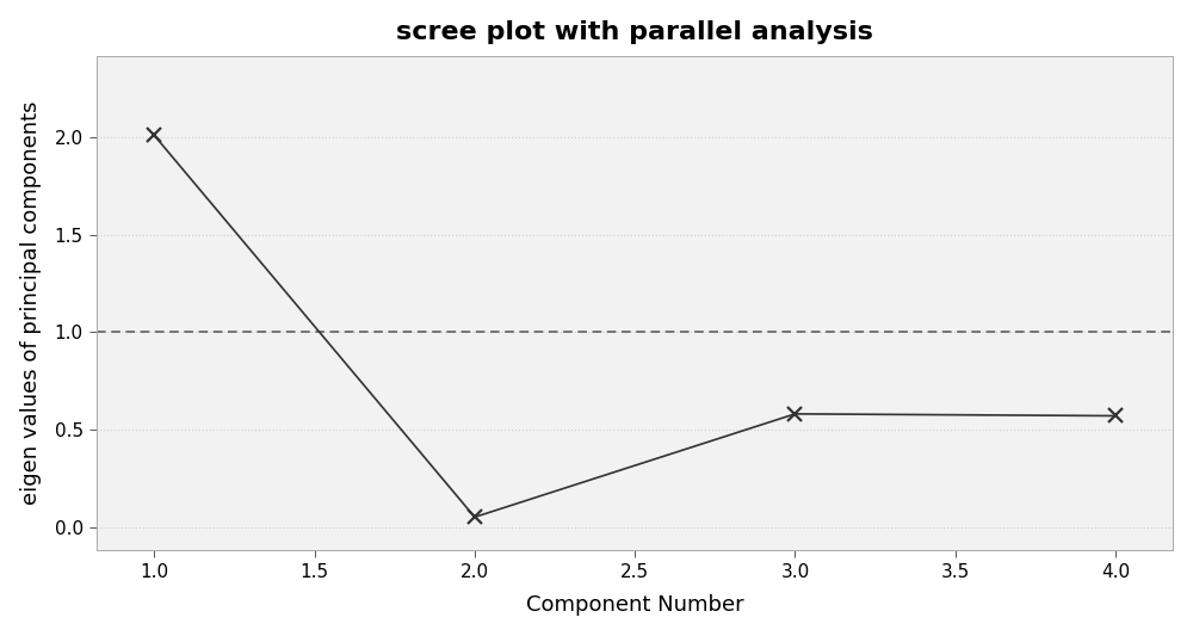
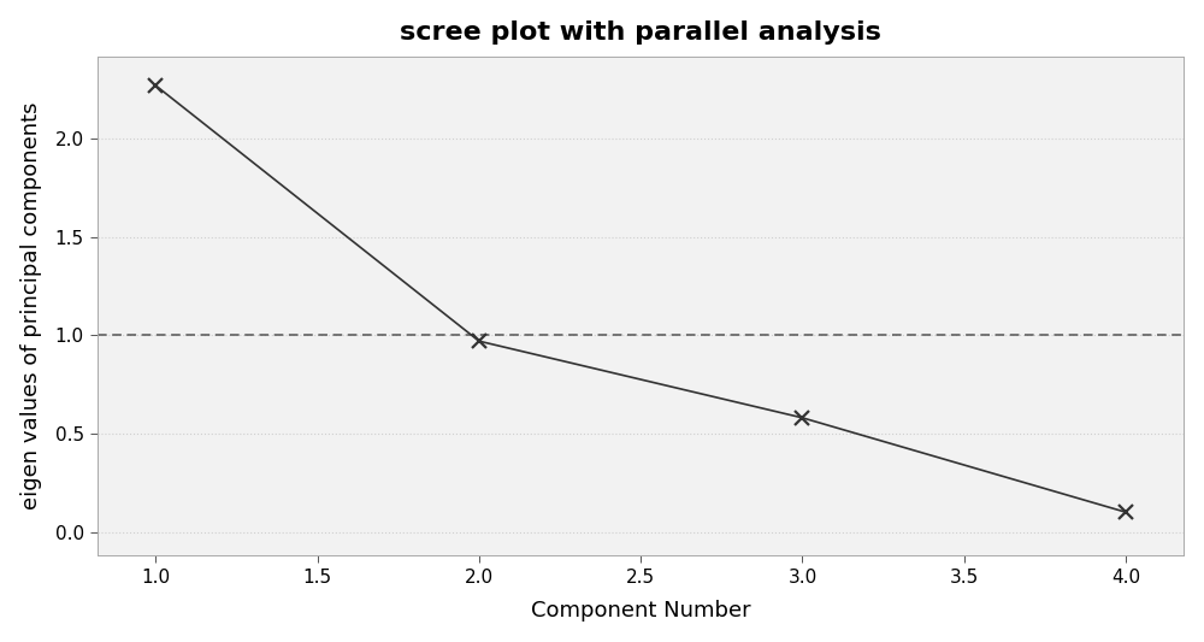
1.0: 2.01 -> 2.27
2.0: 0.05 -> 0.97
4.0: 0.57 -> 0.10
